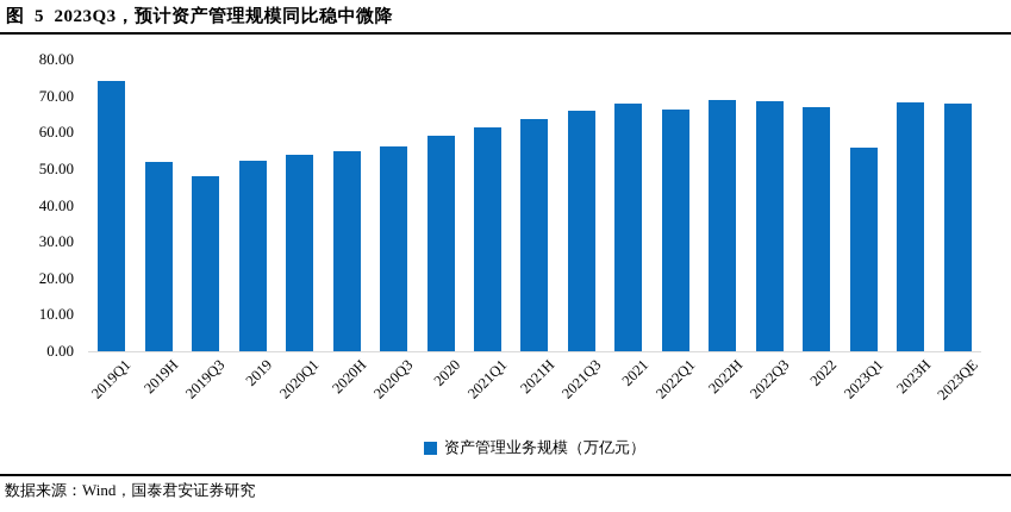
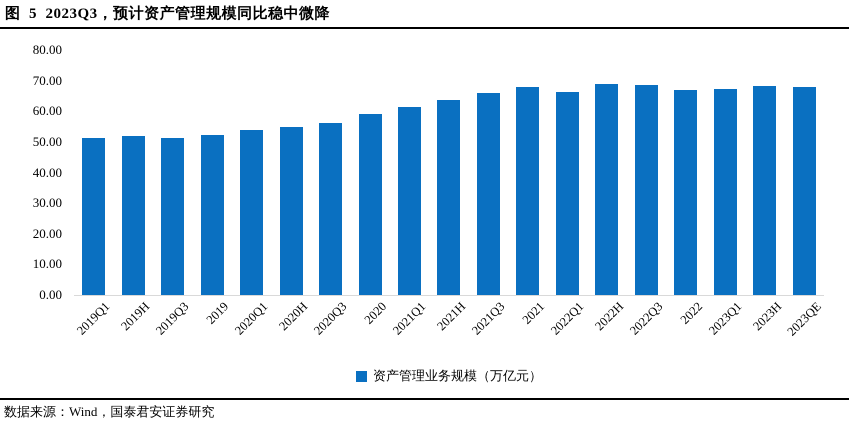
2019Q1: 74 -> 51
2019Q3: 48 -> 51
2023Q1: 56 -> 67
